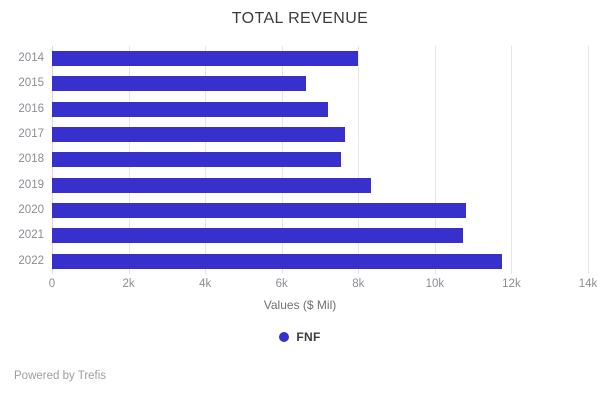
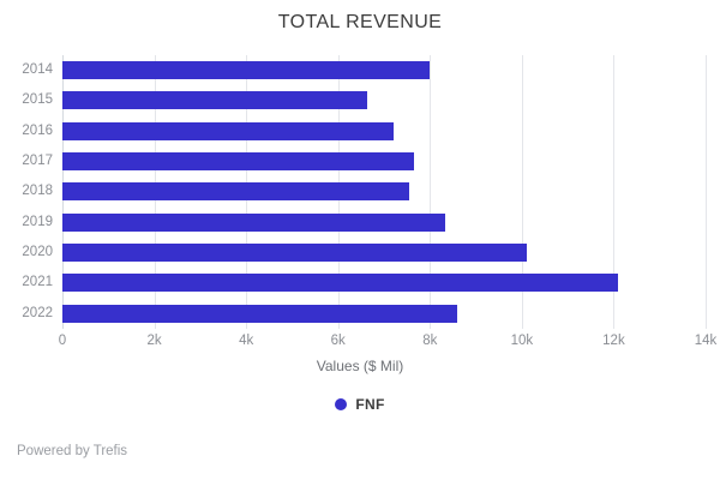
2020: 10.8k -> 10.1k
2021: 10.7k -> 12.1k
2022: 11.8k -> 8.6k
